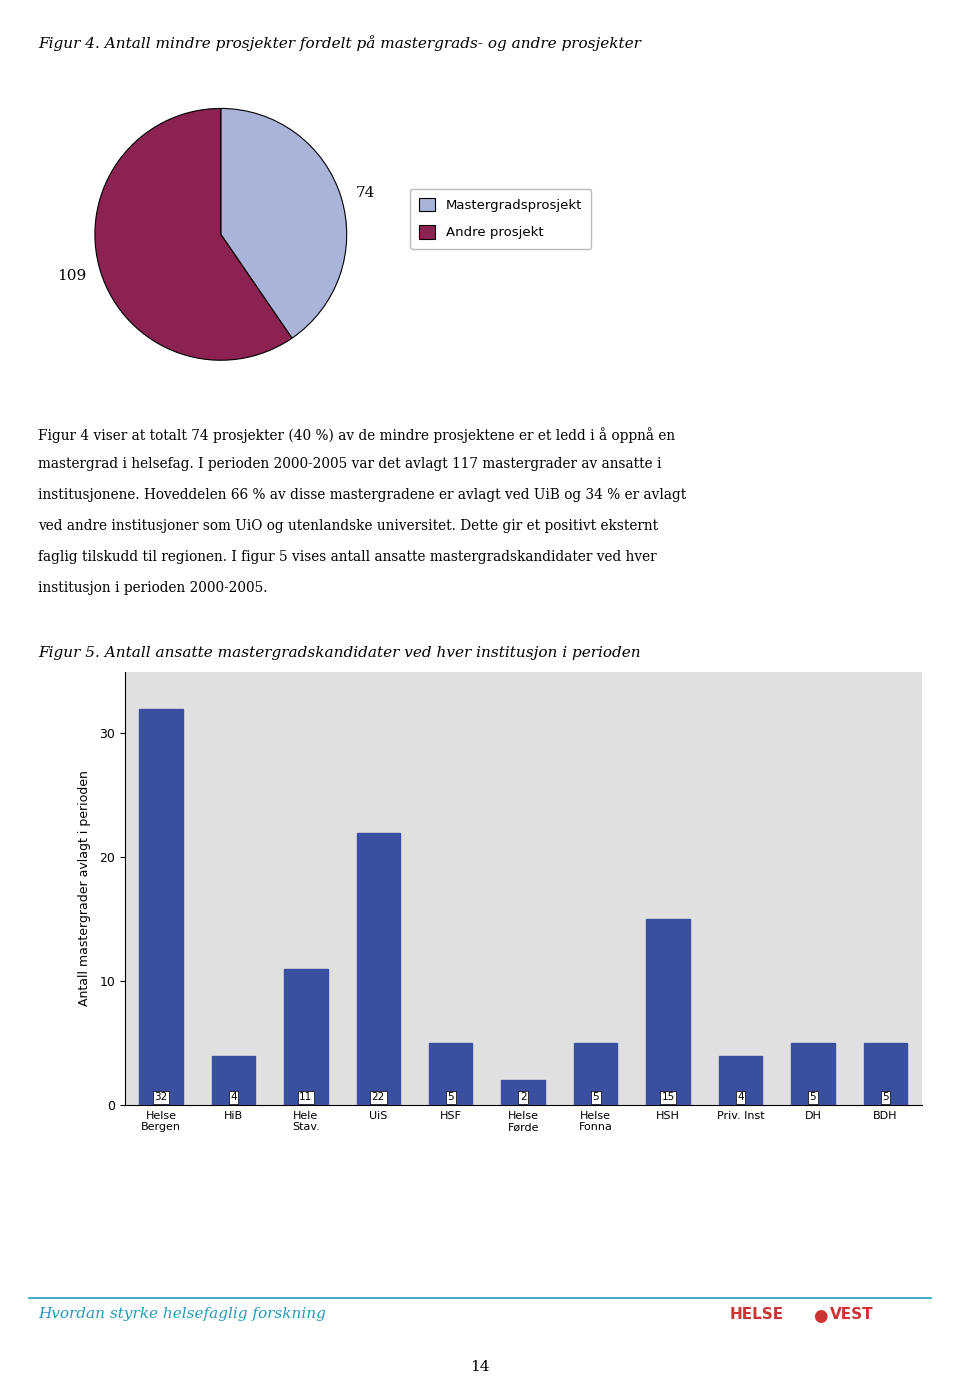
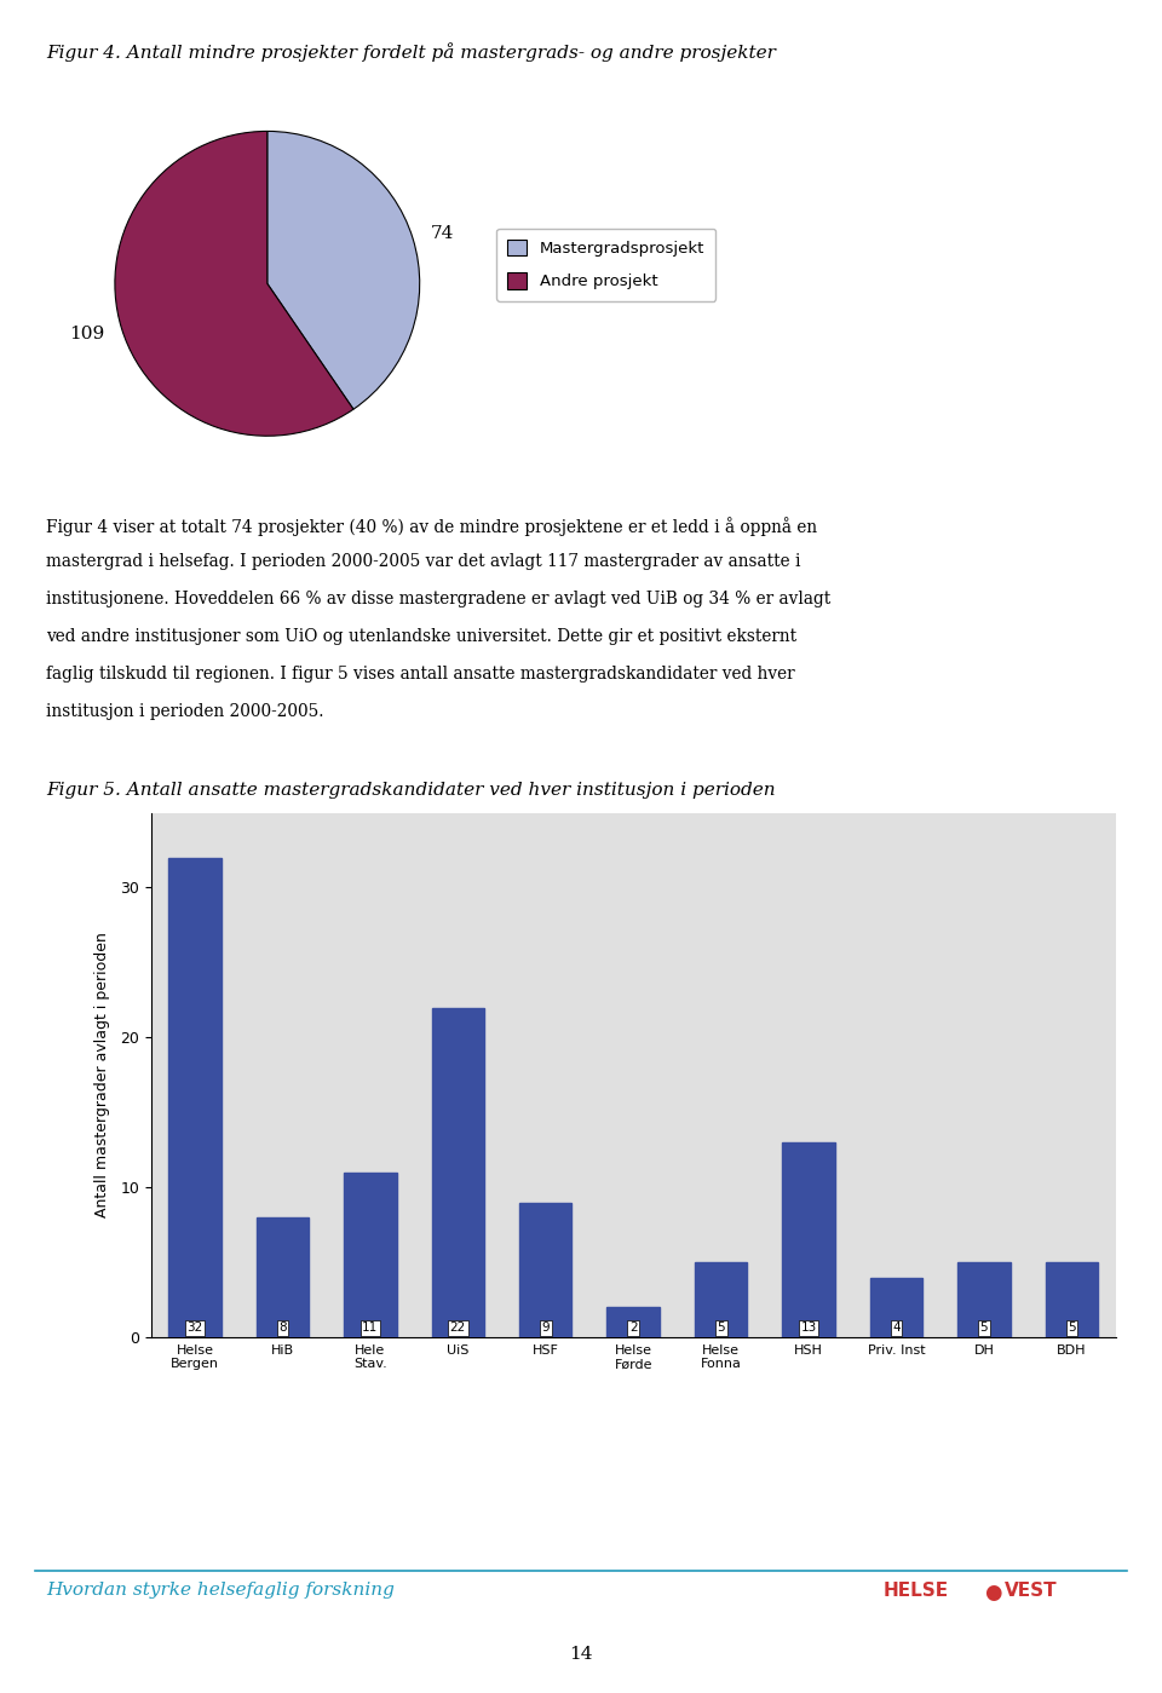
HiB: 4 -> 8
HSF: 5 -> 9
HSH: 15 -> 13
